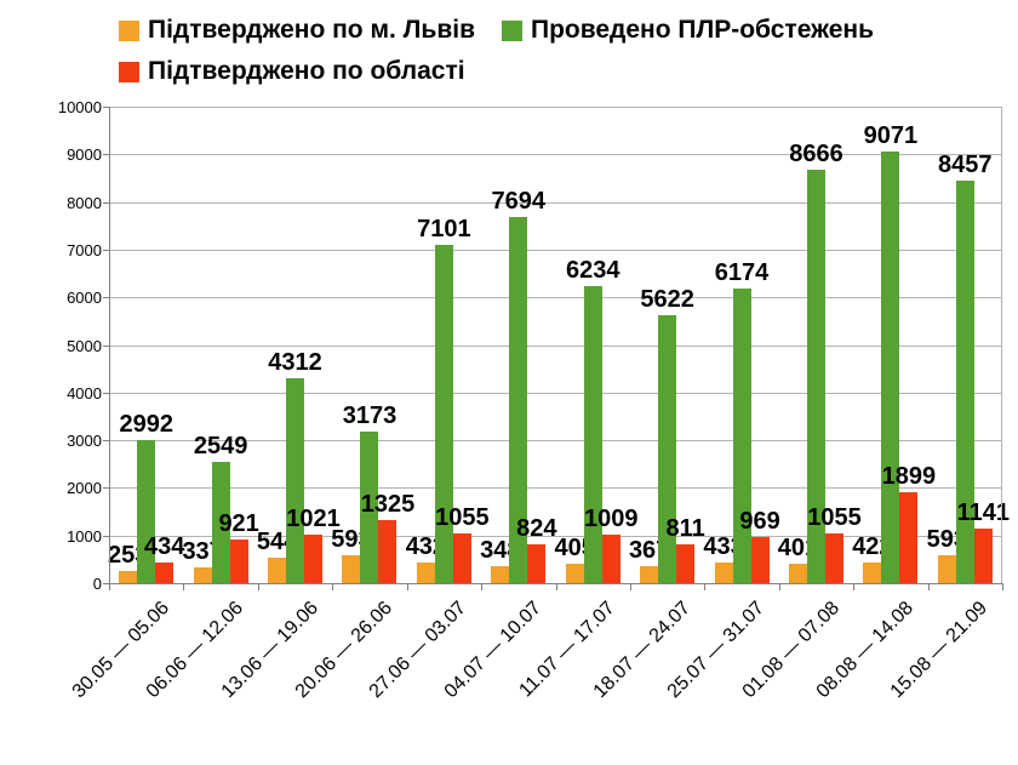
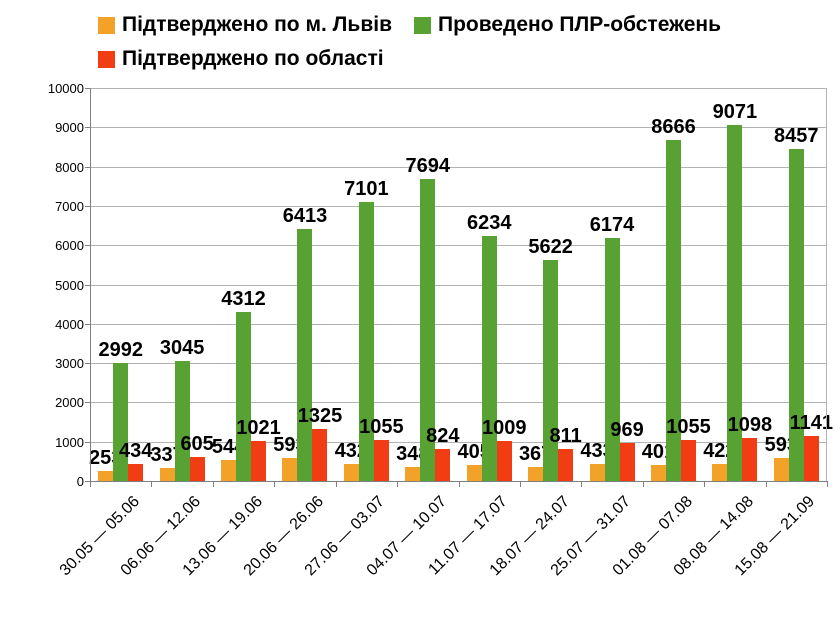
Проведено ПЛР-обстежень/06.06 — 12.06: 2549 -> 3045
Підтверджено по області/06.06 — 12.06: 921 -> 605
Проведено ПЛР-обстежень/20.06 — 26.06: 3173 -> 6413
Підтверджено по області/08.08 — 14.08: 1899 -> 1098
